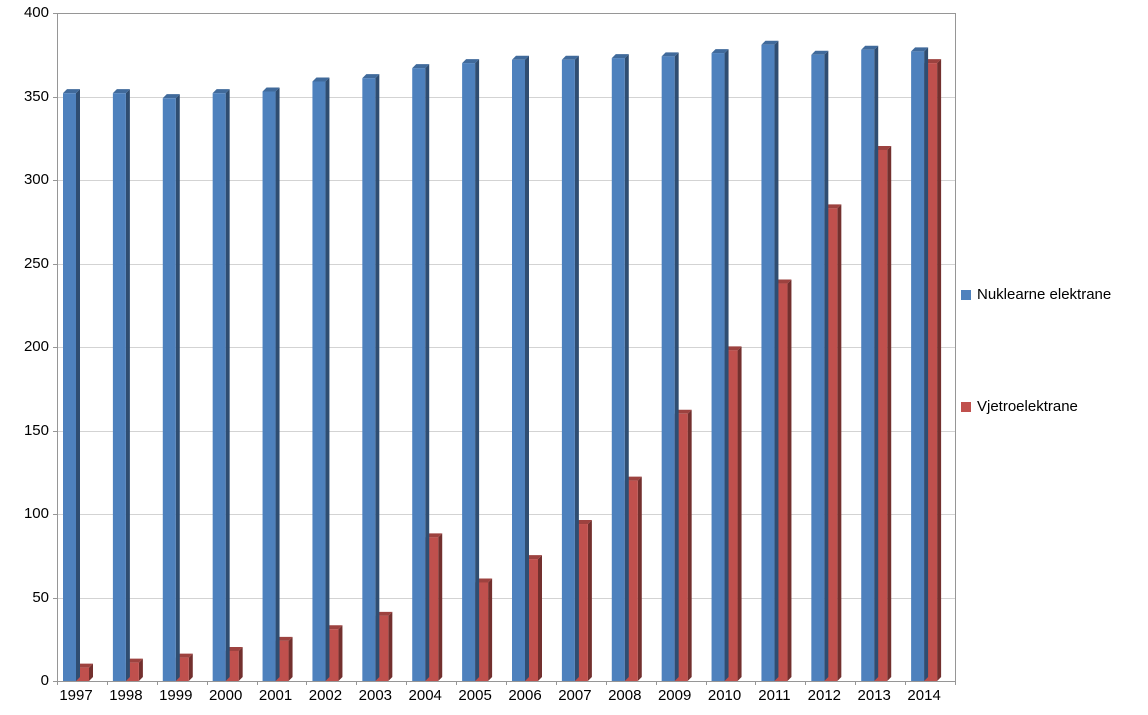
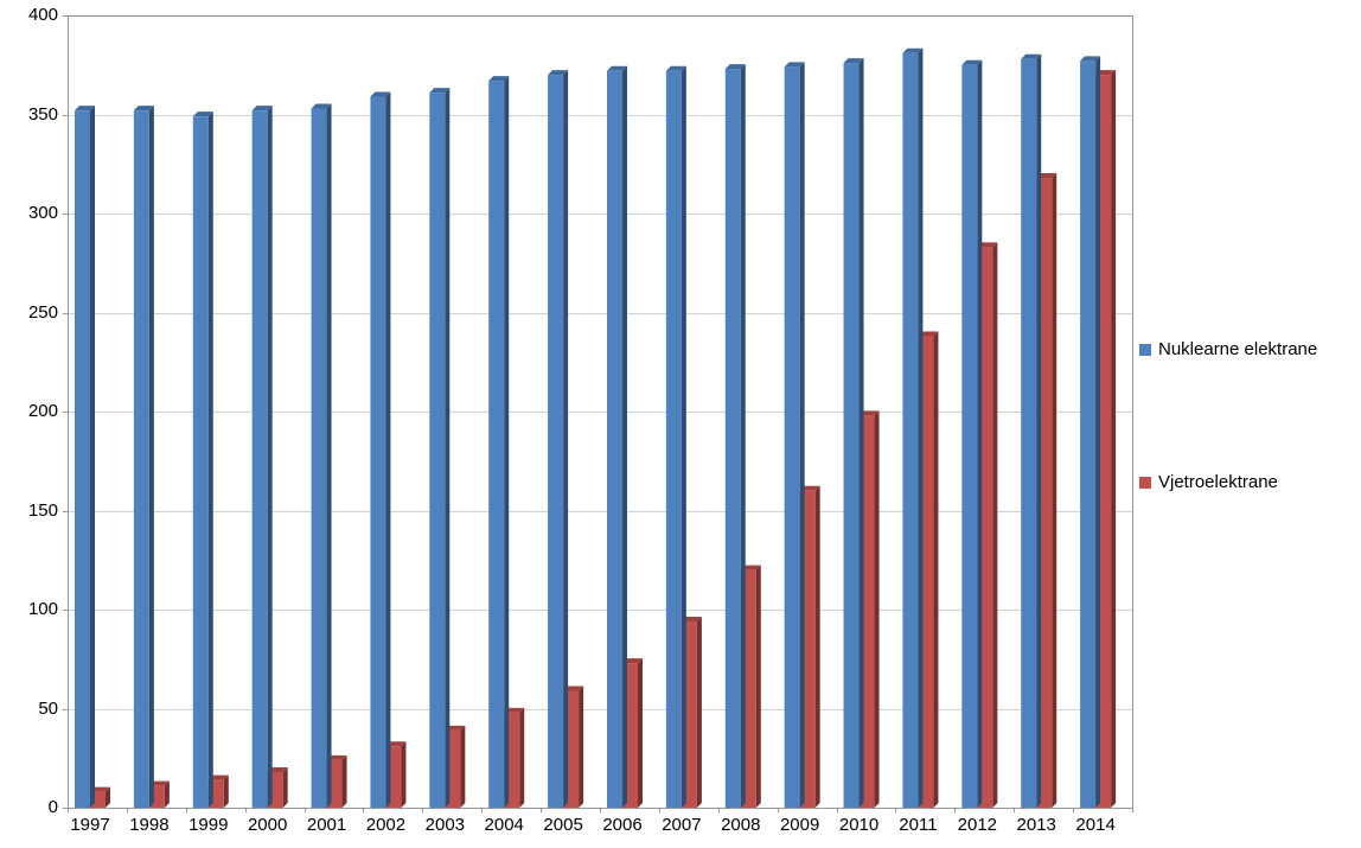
Vjetroelektrane/2004: 86 -> 48
